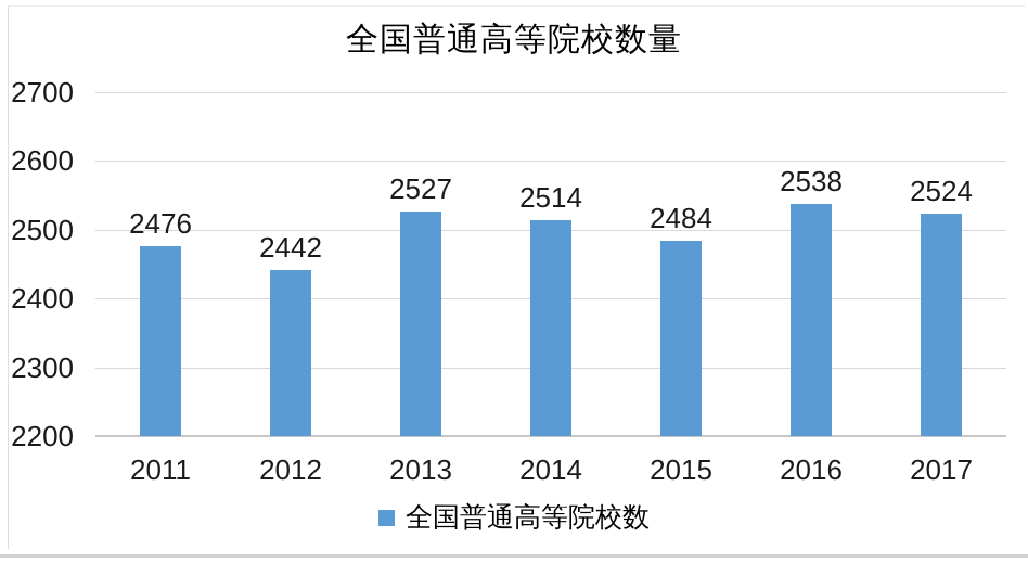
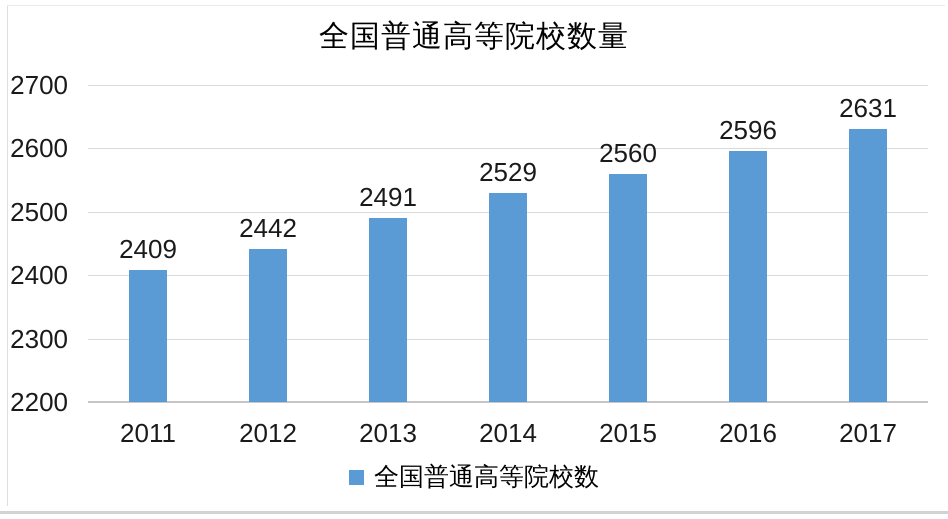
2011: 2476 -> 2409
2013: 2527 -> 2491
2014: 2514 -> 2529
2015: 2484 -> 2560
2016: 2538 -> 2596
2017: 2524 -> 2631
